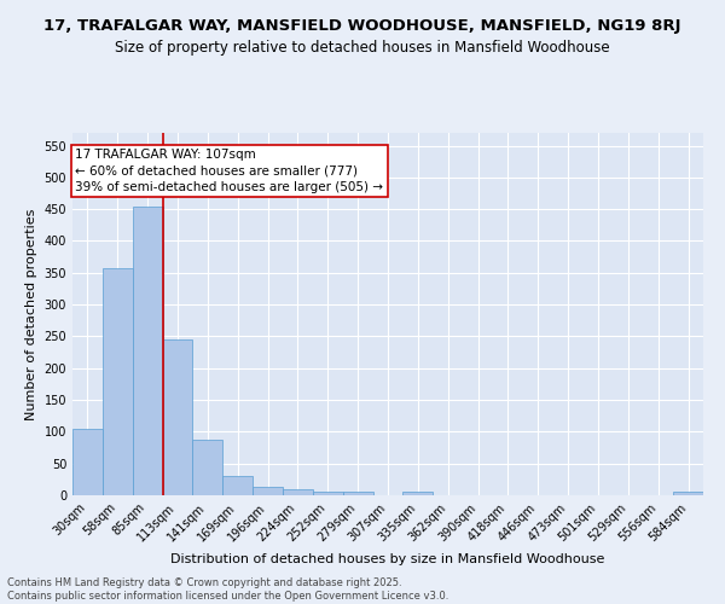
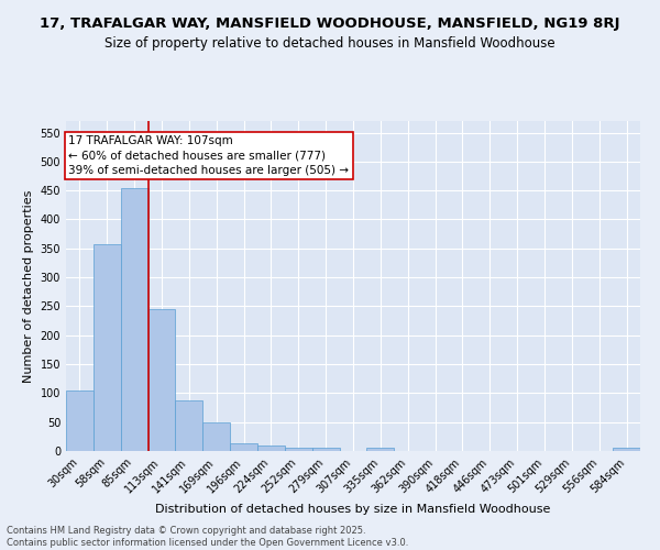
169sqm: 30 -> 50
